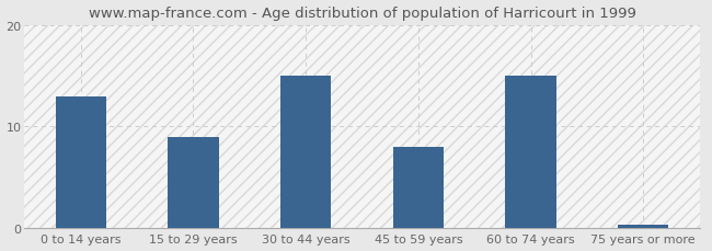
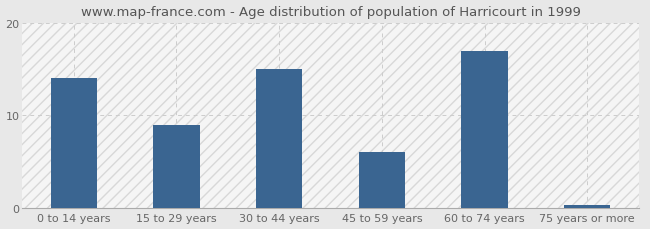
0 to 14 years: 13.0 -> 14.0
45 to 59 years: 8.0 -> 6.0
60 to 74 years: 15.0 -> 17.0
